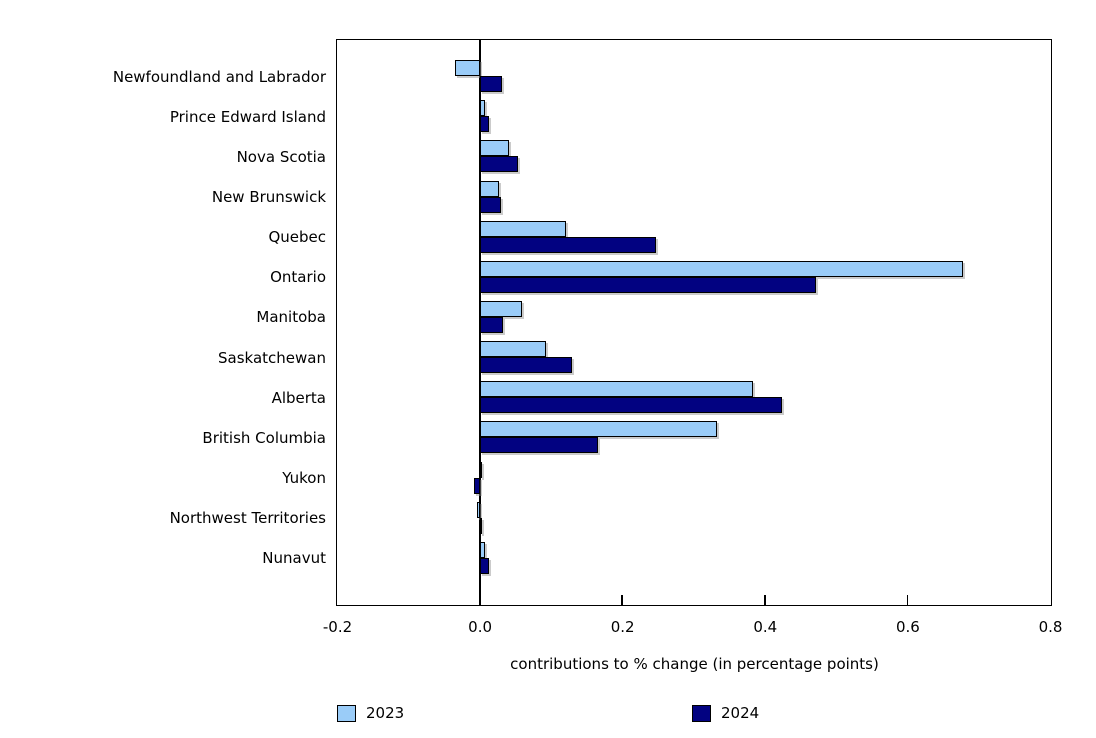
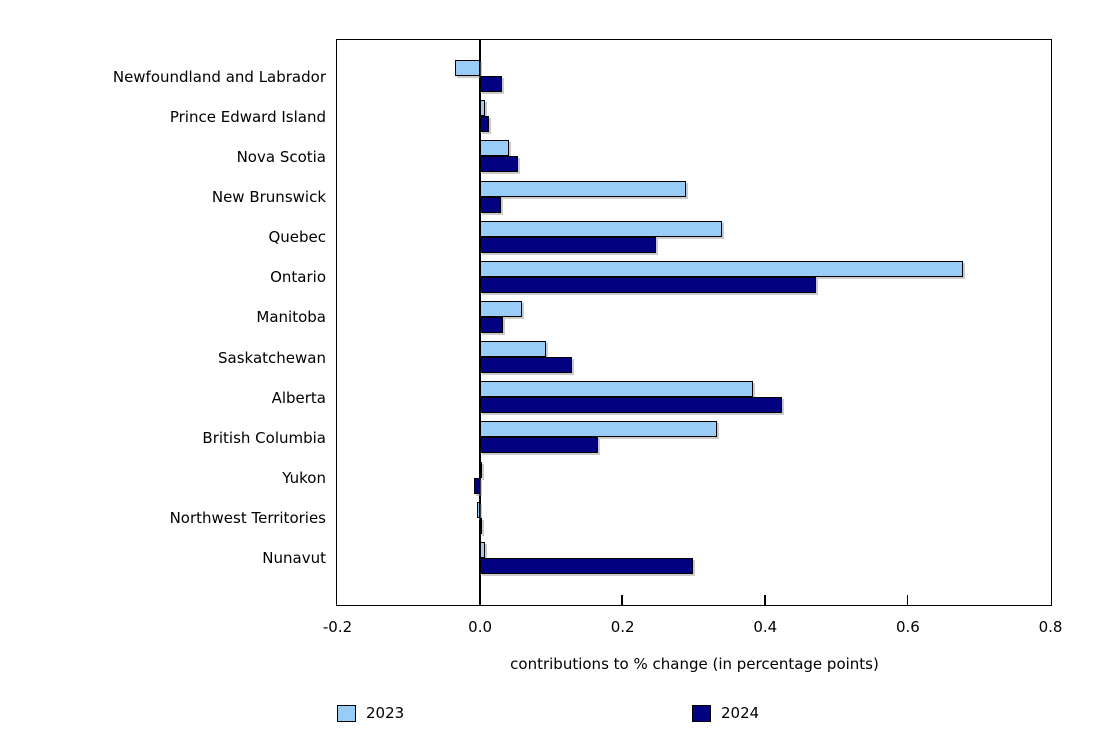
2023/New Brunswick: 0.03 -> 0.29
2023/Quebec: 0.12 -> 0.34
2024/Nunavut: 0.01 -> 0.30
